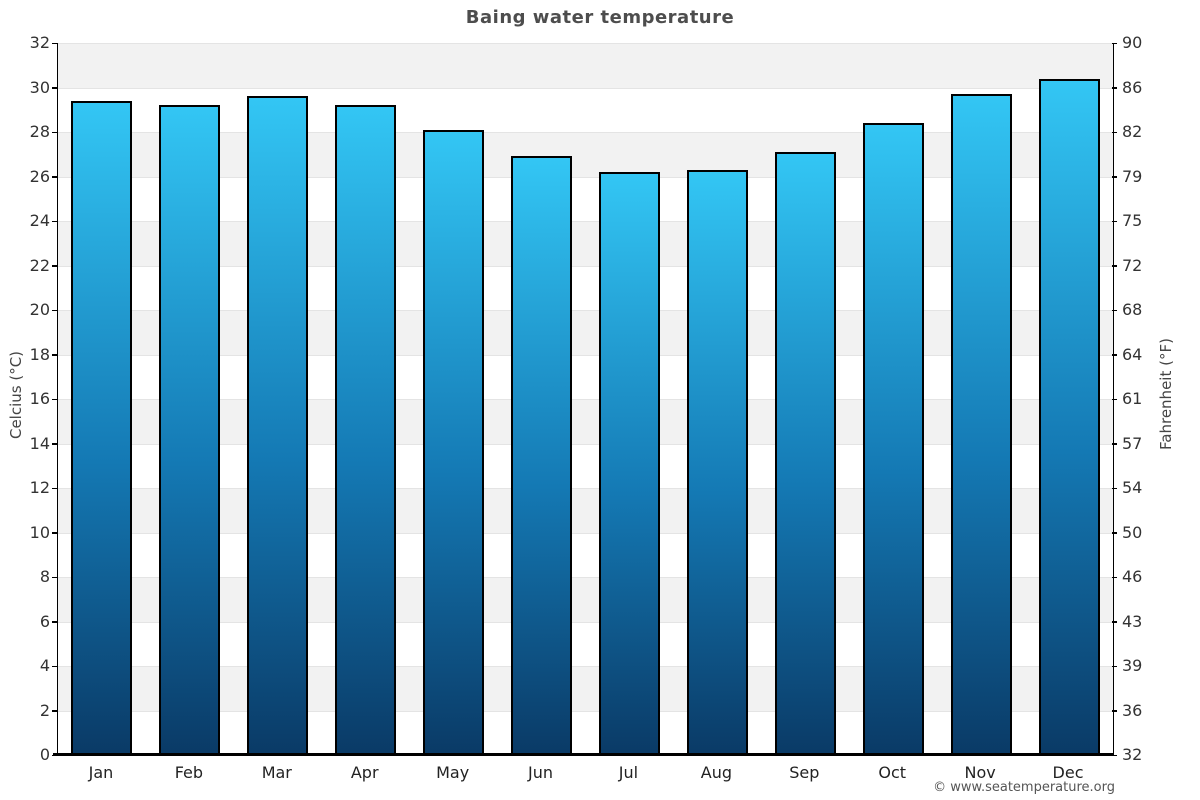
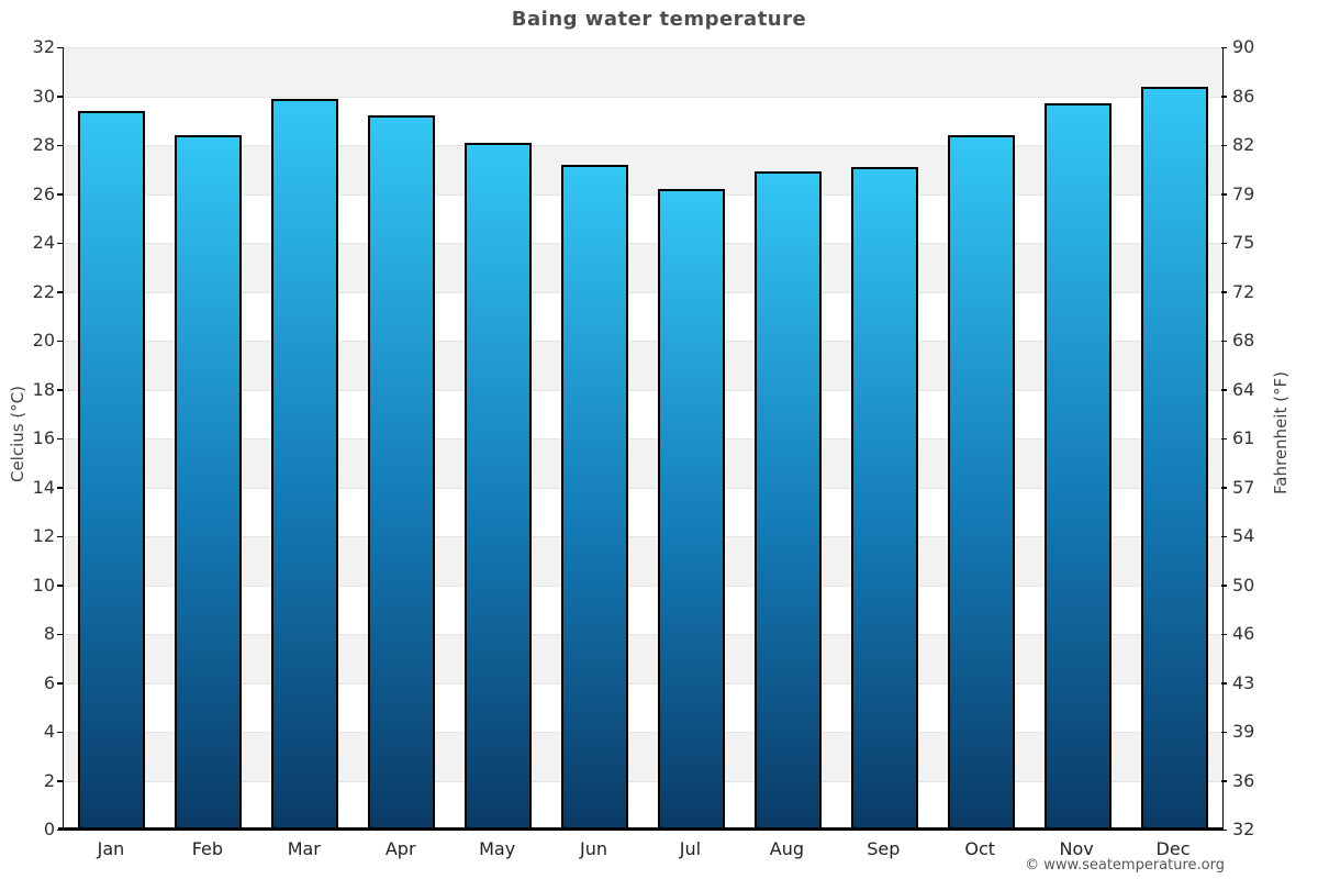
Feb: 29.2 -> 28.4
Mar: 29.6 -> 29.9
Jun: 26.9 -> 27.2
Aug: 26.3 -> 26.9
